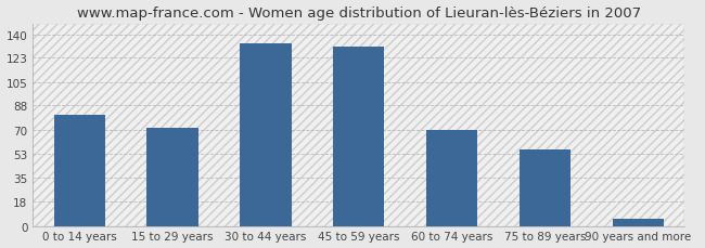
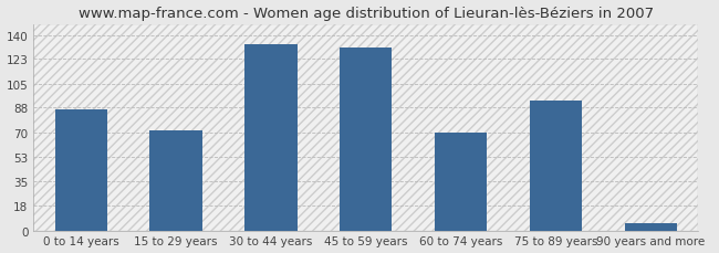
0 to 14 years: 81 -> 87
75 to 89 years: 56 -> 93
